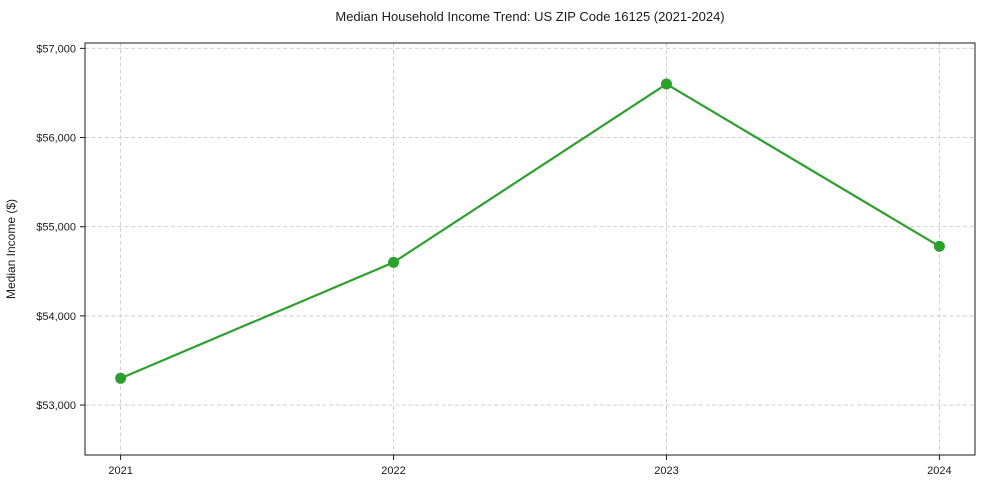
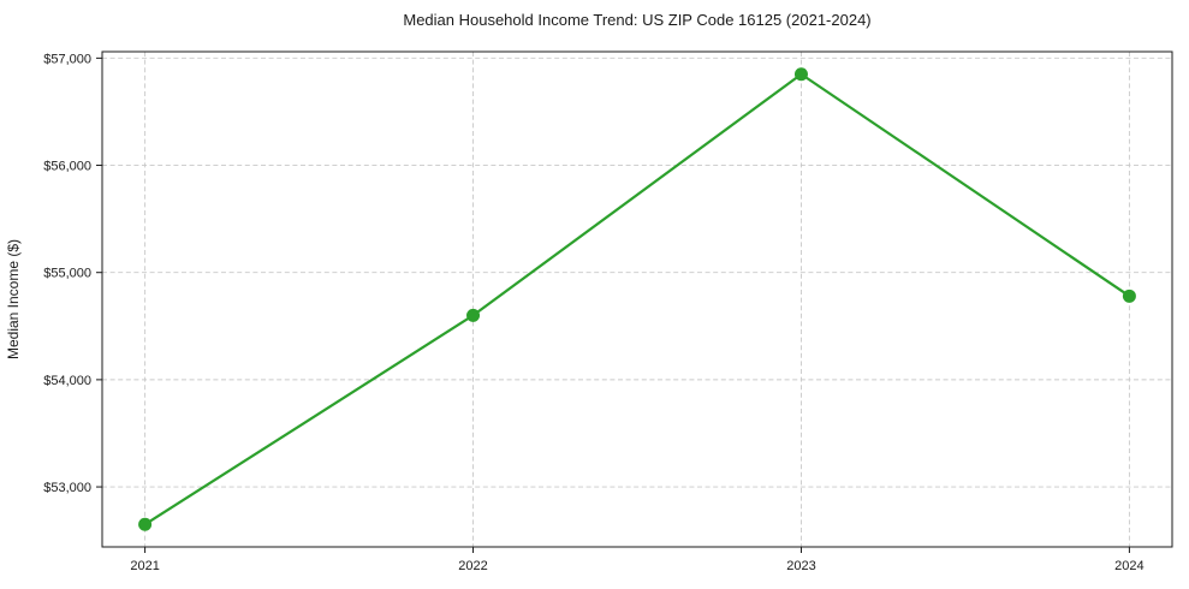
2021: $53300 -> $52600
2023: $56600 -> $56800
